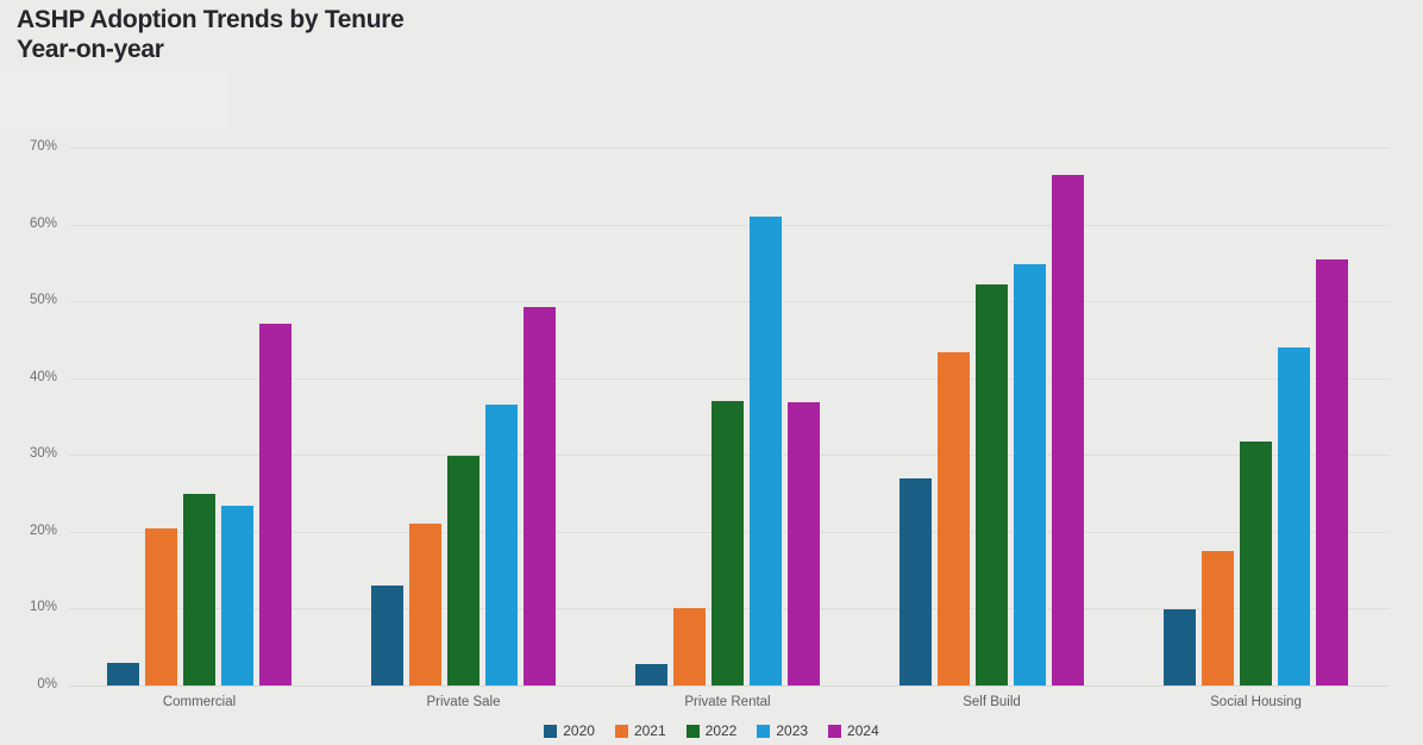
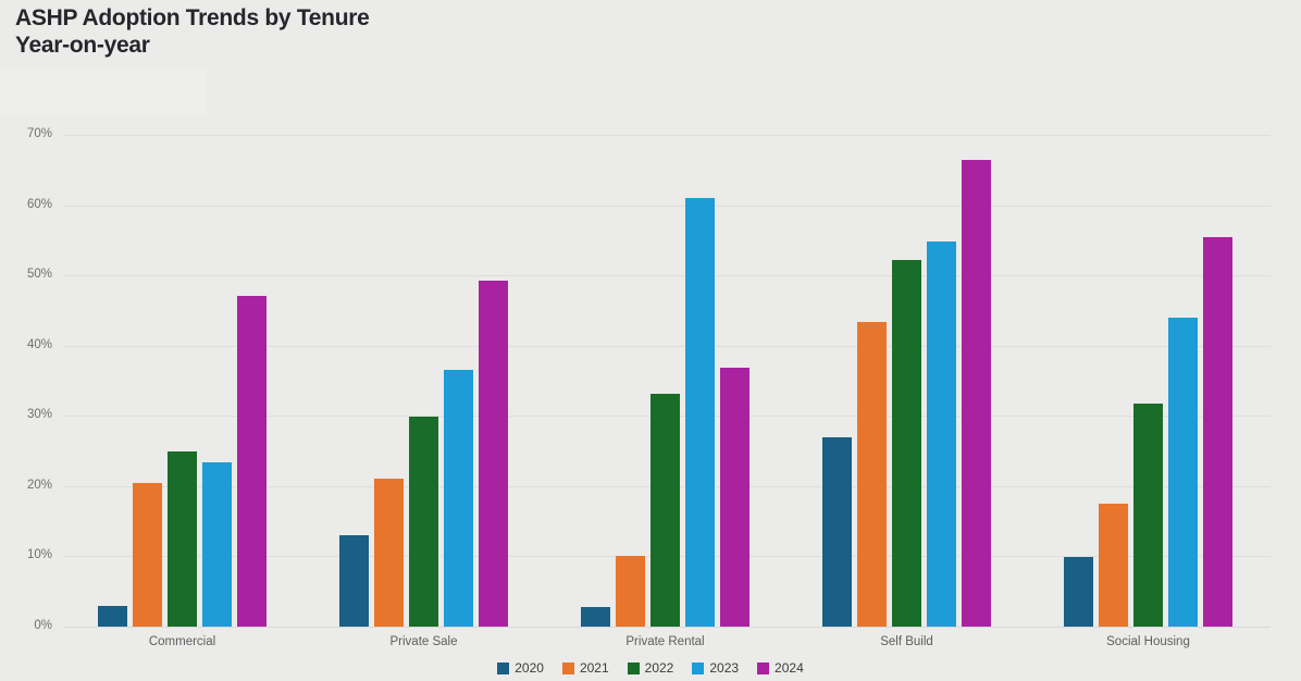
2022/Private Rental: 37% -> 33%
